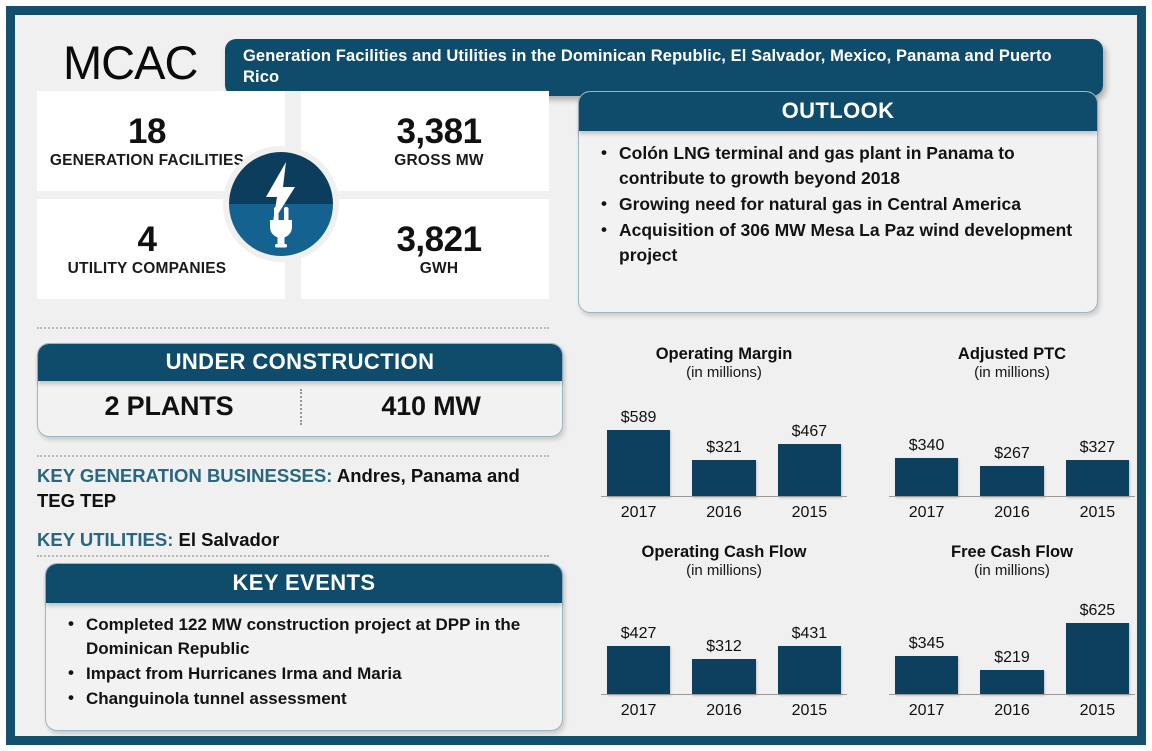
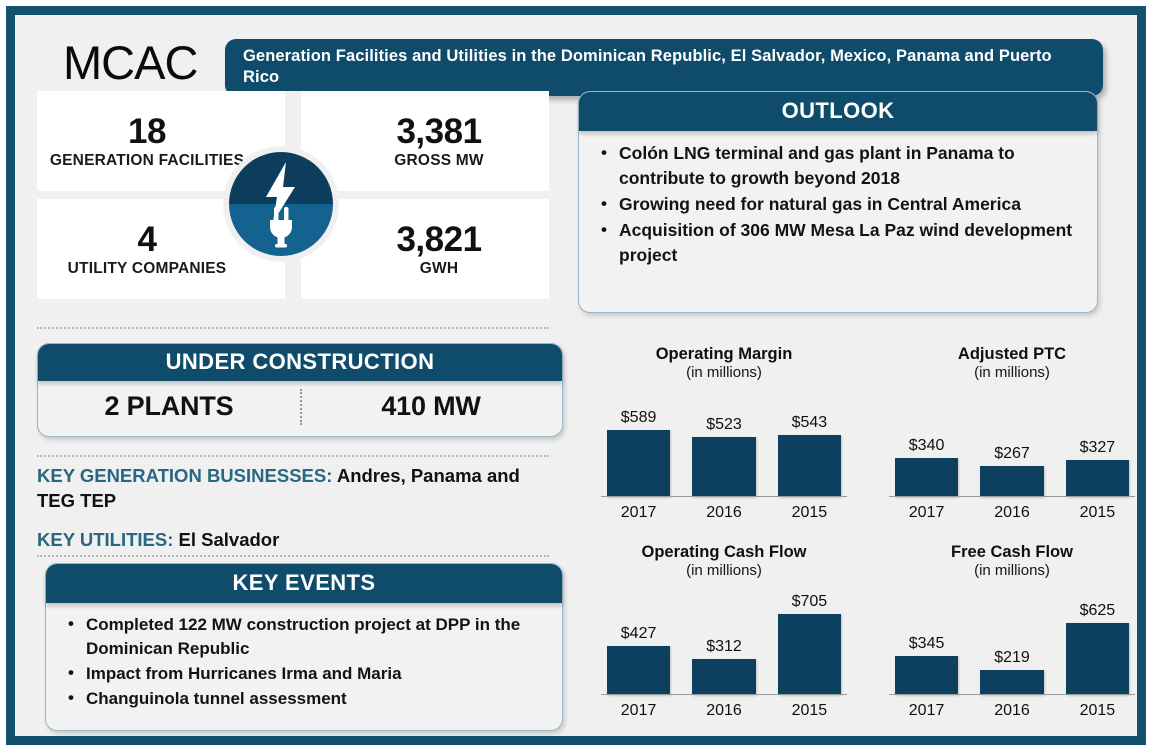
Operating Margin/2016: $321 -> $523
Operating Margin/2015: $467 -> $543
Operating Cash Flow/2015: $431 -> $705
